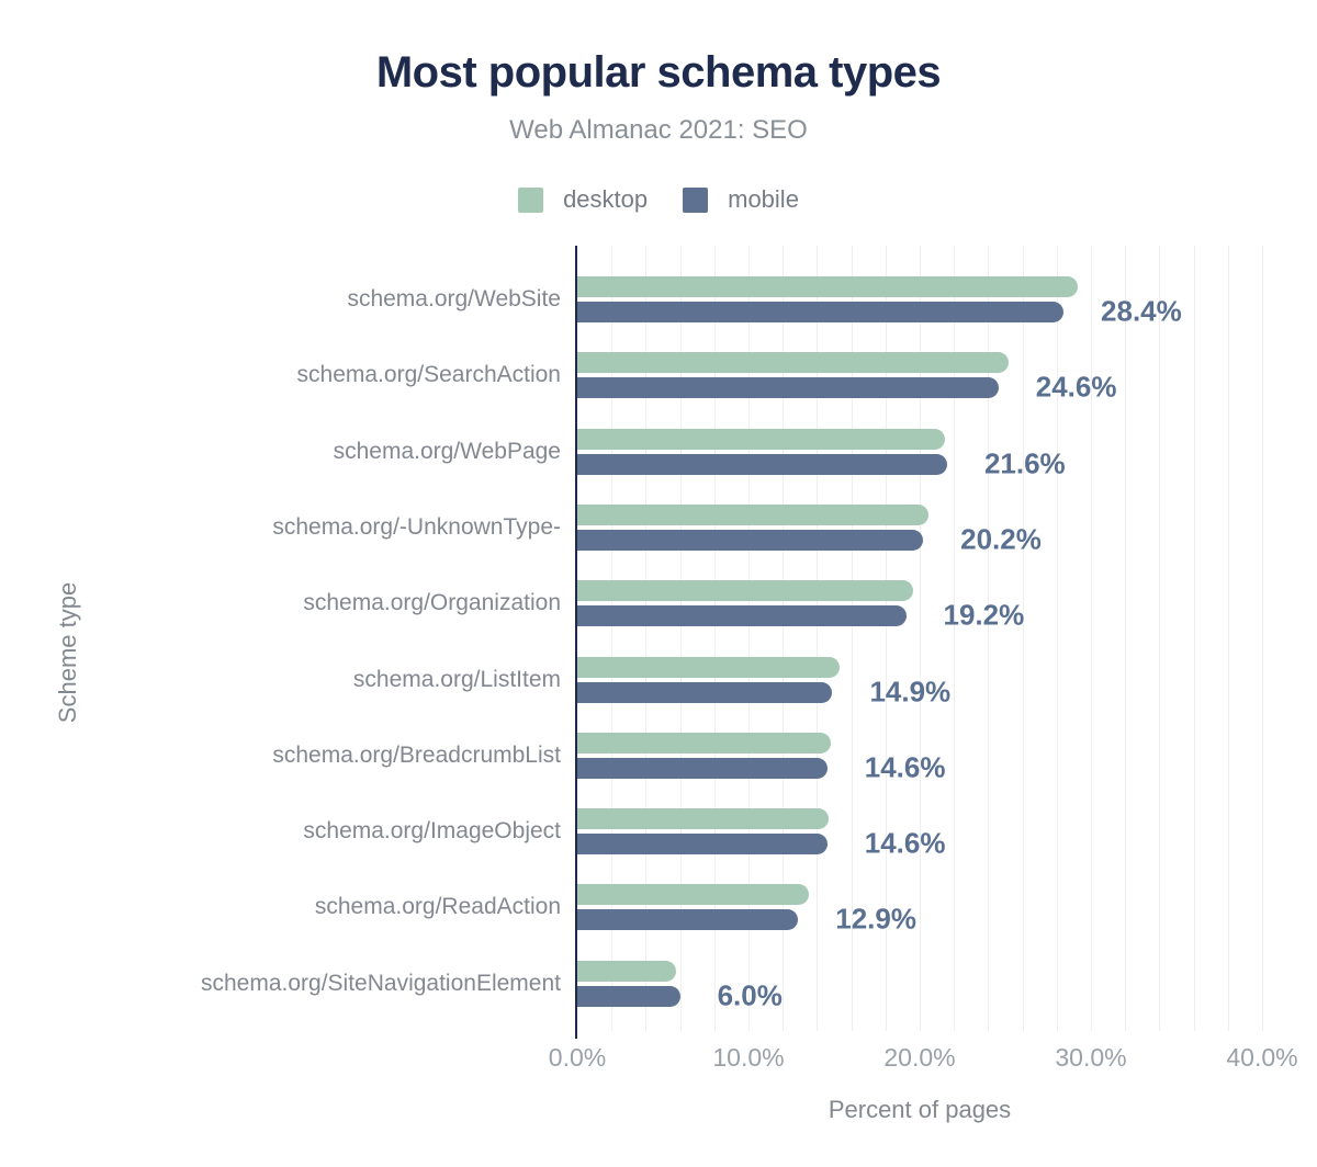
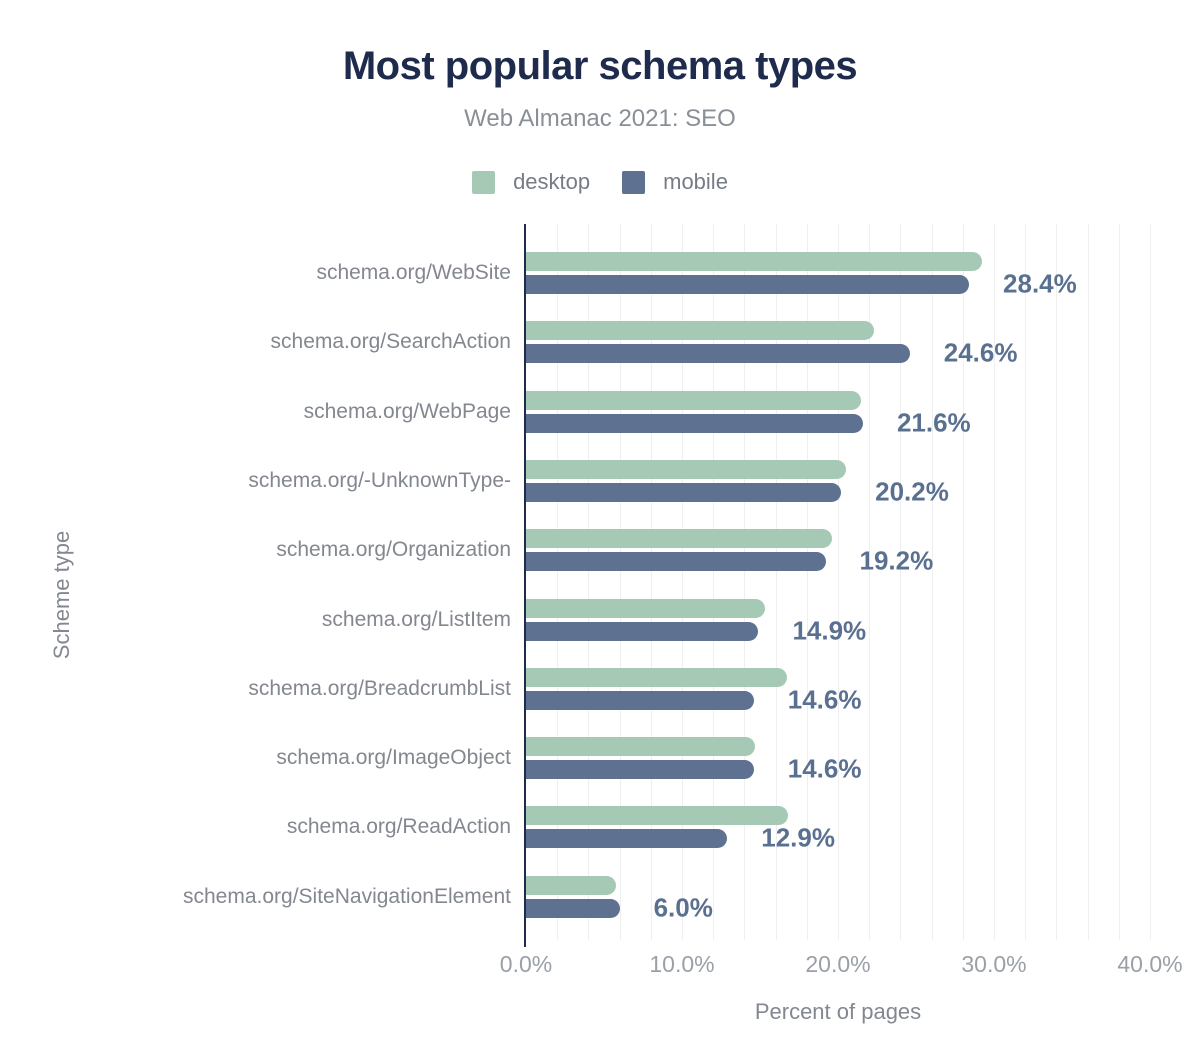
desktop/schema.org/SearchAction: 25.2% -> 22.3%
desktop/schema.org/BreadcrumbList: 14.8% -> 16.7%
desktop/schema.org/ReadAction: 13.5% -> 16.8%
